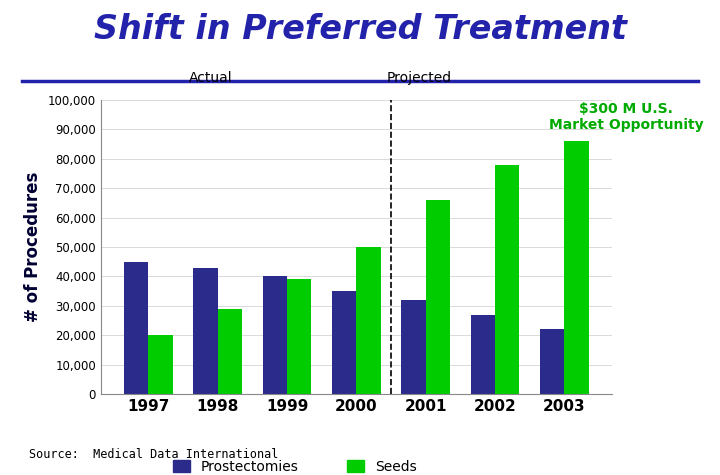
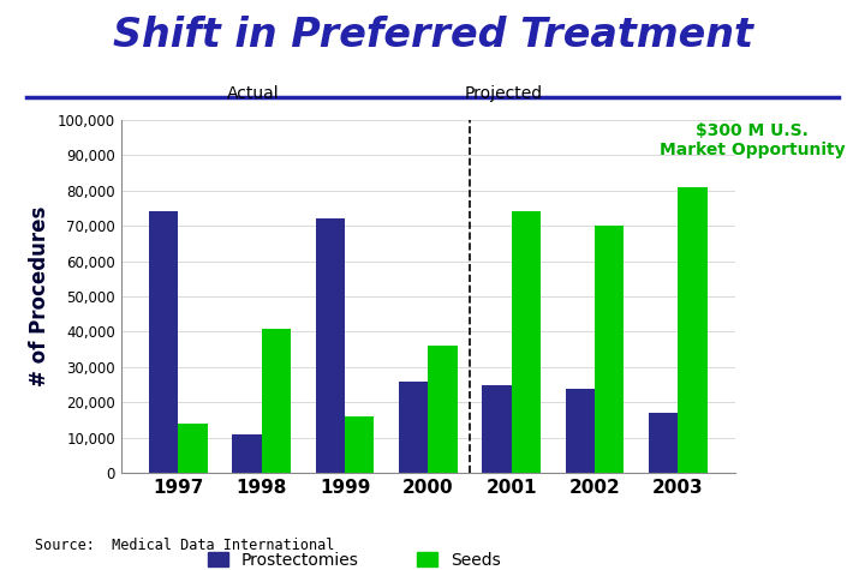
Prostectomies/1997: 45,000 -> 74,000
Seeds/1997: 20,000 -> 14,000
Prostectomies/1998: 43,000 -> 11,000
Seeds/1998: 29,000 -> 41,000
Prostectomies/1999: 40,000 -> 72,000
Seeds/1999: 39,000 -> 16,000
Prostectomies/2000: 35,000 -> 26,000
Seeds/2000: 50,000 -> 36,000
Prostectomies/2001: 32,000 -> 25,000
Seeds/2001: 66,000 -> 74,000
Prostectomies/2002: 27,000 -> 24,000
Seeds/2002: 78,000 -> 70,000
Prostectomies/2003: 22,000 -> 17,000
Seeds/2003: 86,000 -> 81,000
